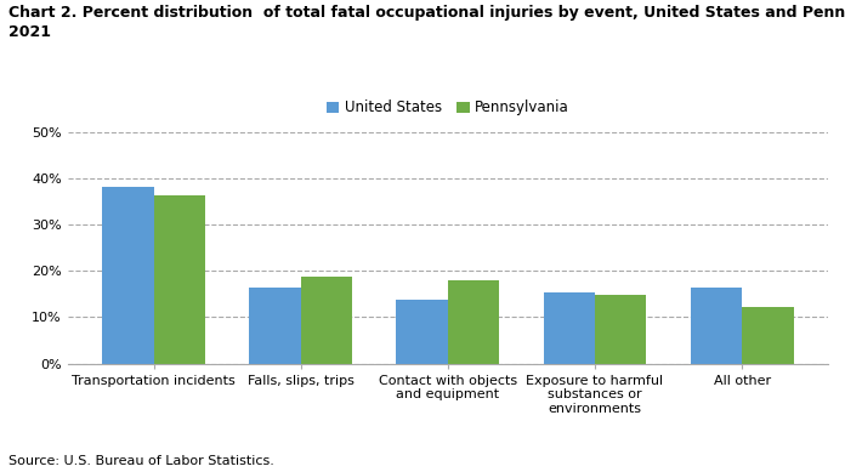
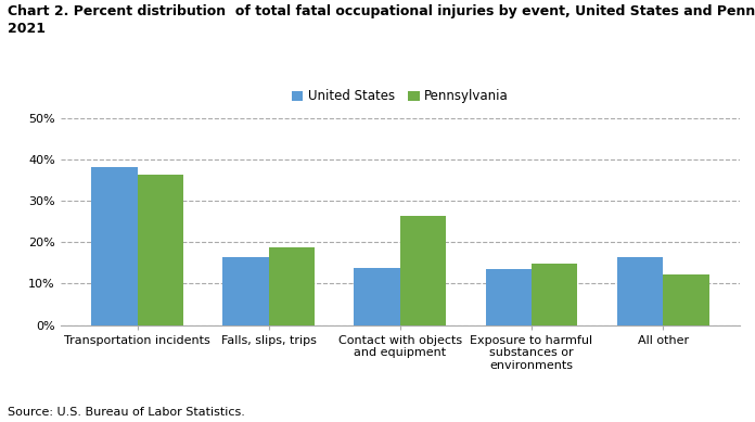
Pennsylvania/Contact with objects and equipment: 17.9% -> 26.5%
United States/Exposure to harmful substances or environments: 15.3% -> 13.5%
